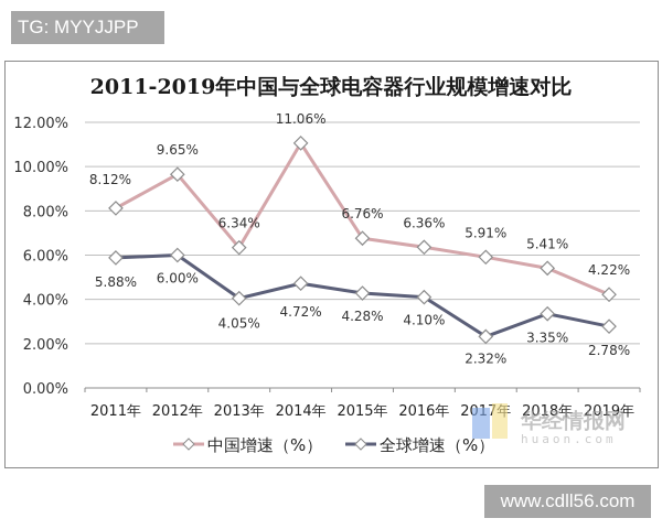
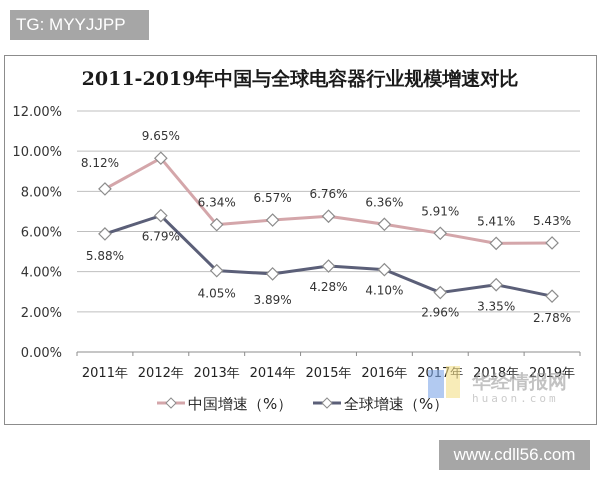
全球增速（%）/2012年: 6.00% -> 6.79%
中国增速（%）/2014年: 11.06% -> 6.57%
全球增速（%）/2014年: 4.72% -> 3.89%
全球增速（%）/2017年: 2.32% -> 2.96%
中国增速（%）/2019年: 4.22% -> 5.43%
